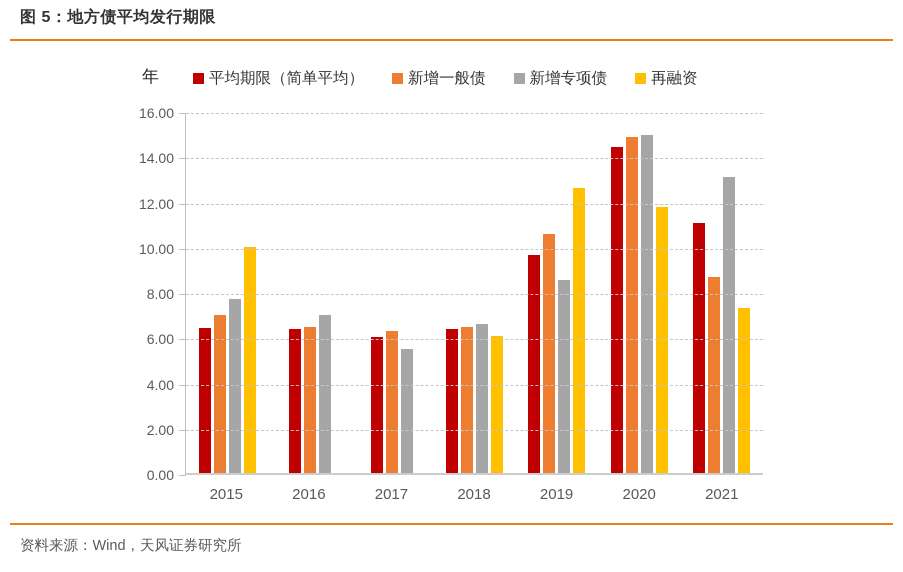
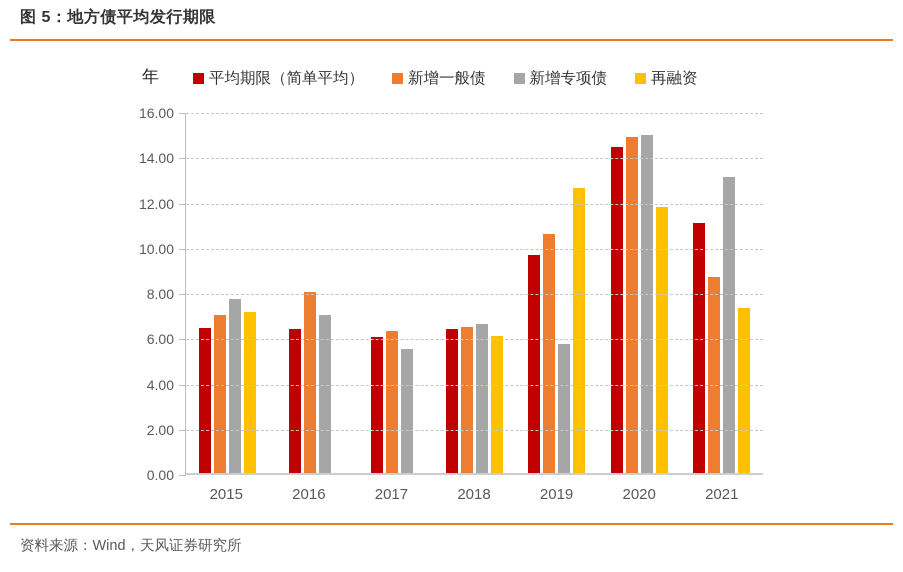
再融资/2015: 10.0 -> 7.1
新增一般债/2016: 6.5 -> 8.0
新增专项债/2019: 8.6 -> 5.7
